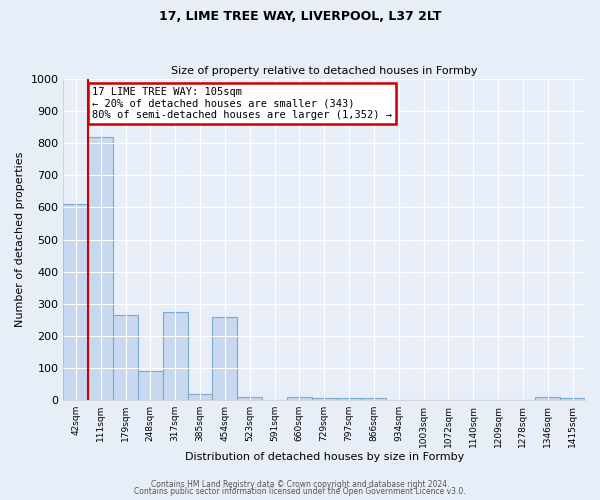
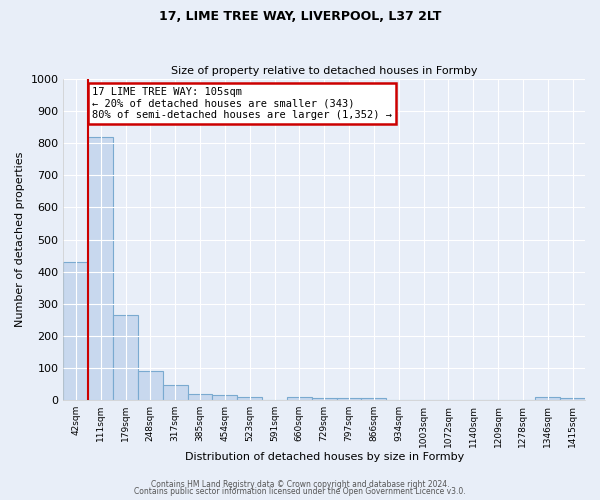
42sqm: 610 -> 430
317sqm: 275 -> 47
454sqm: 260 -> 15
